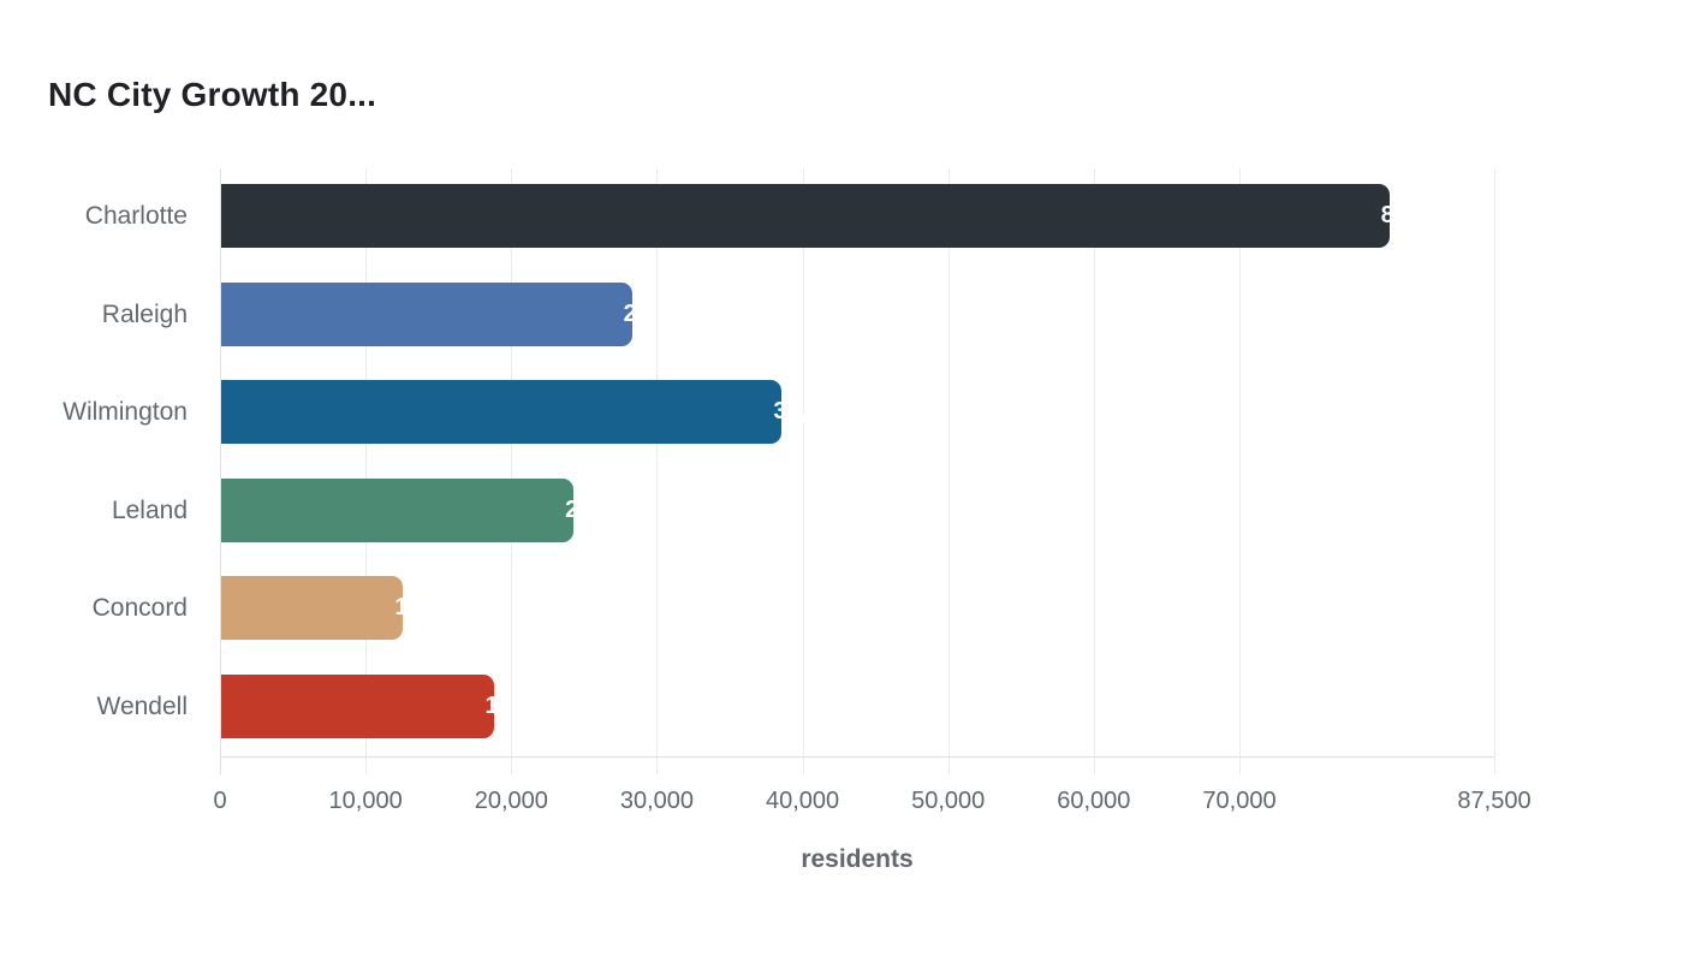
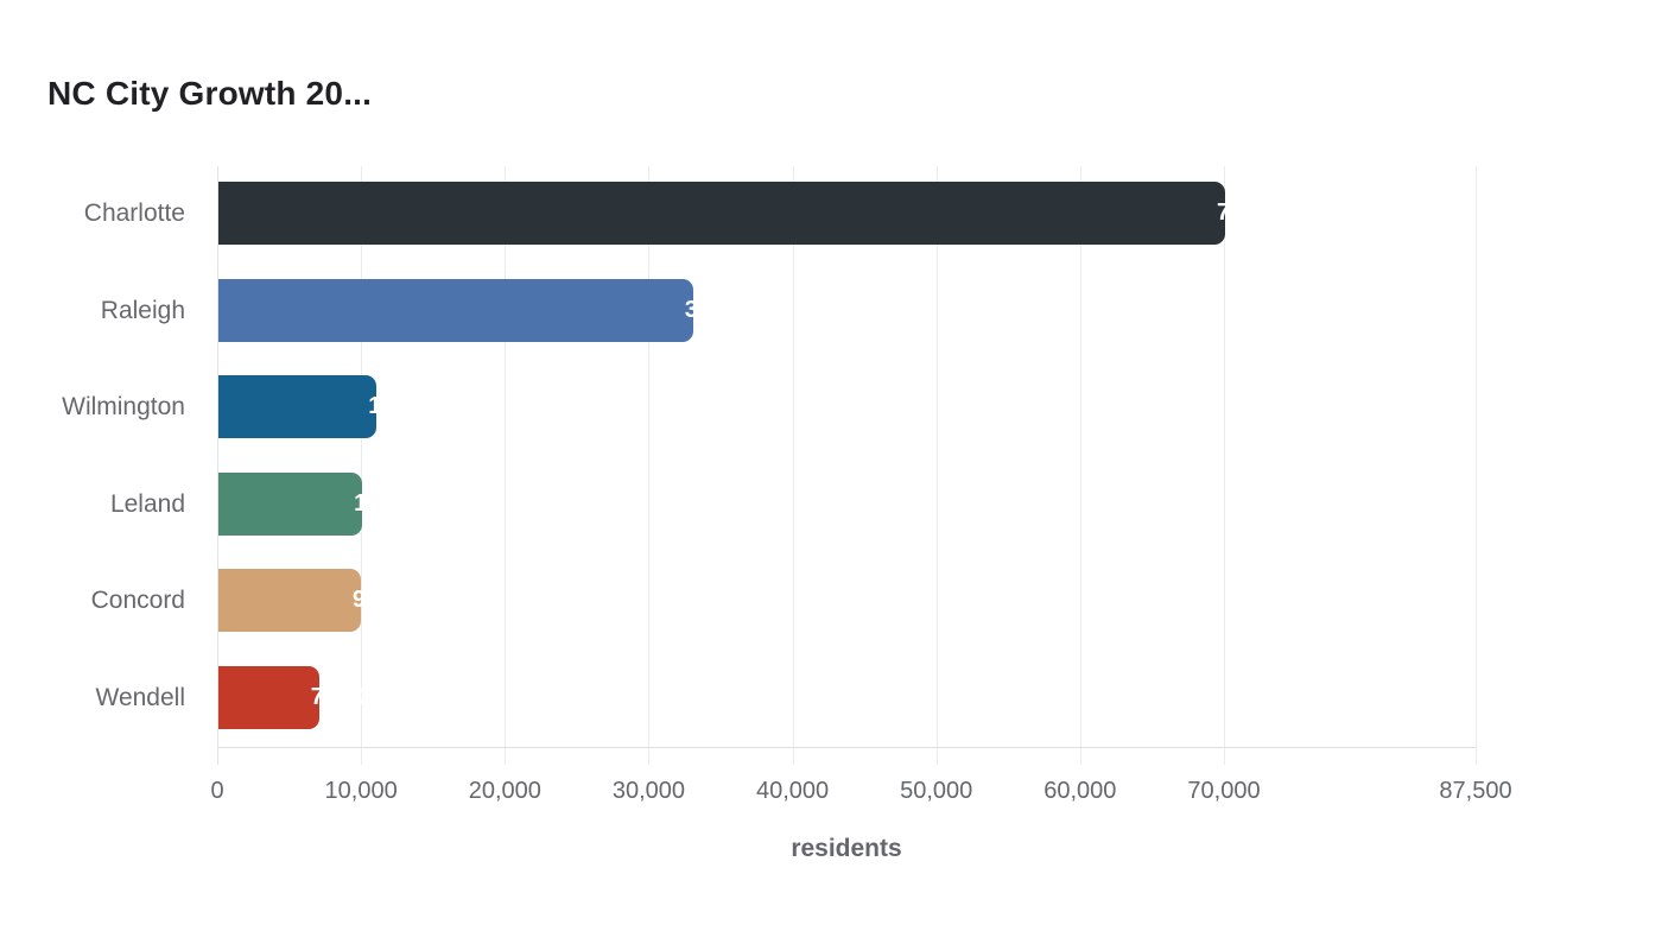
Charlotte: 80,200 -> 70,000
Raleigh: 28,200 -> 33,000
Wilmington: 38,500 -> 11,000
Leland: 24,200 -> 10,000
Concord: 12,500 -> 9,900
Wendell: 18,700 -> 7,000
